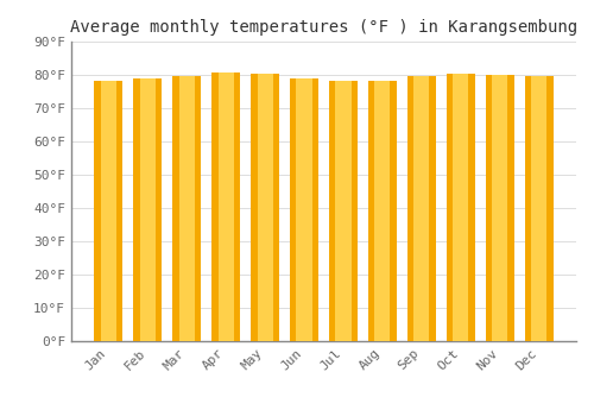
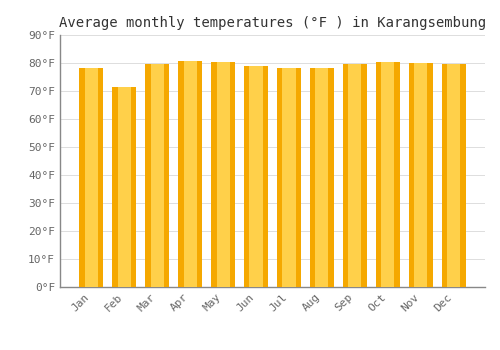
Feb: 78.8°F -> 71.5°F
